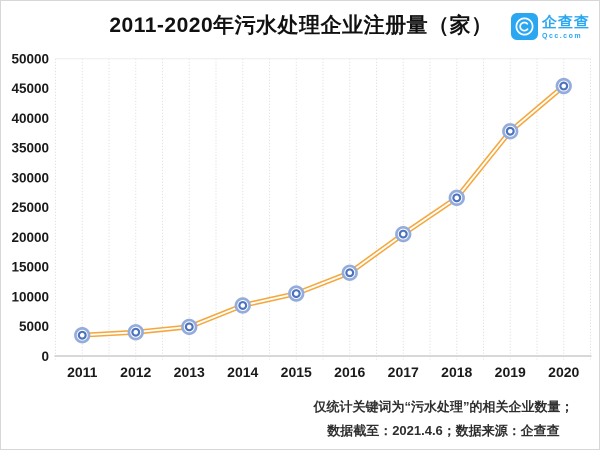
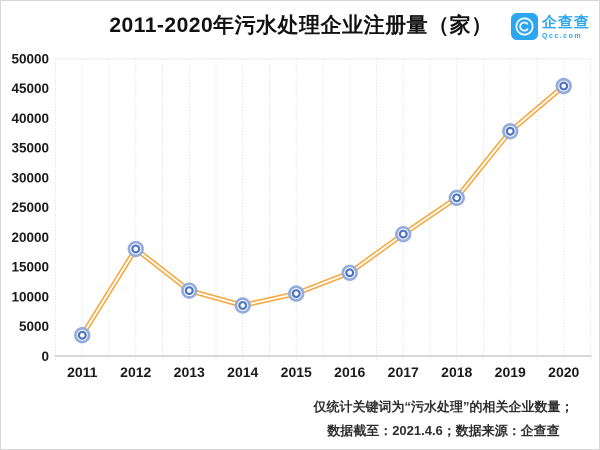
2012: 4000 -> 18000
2013: 5000 -> 11000
